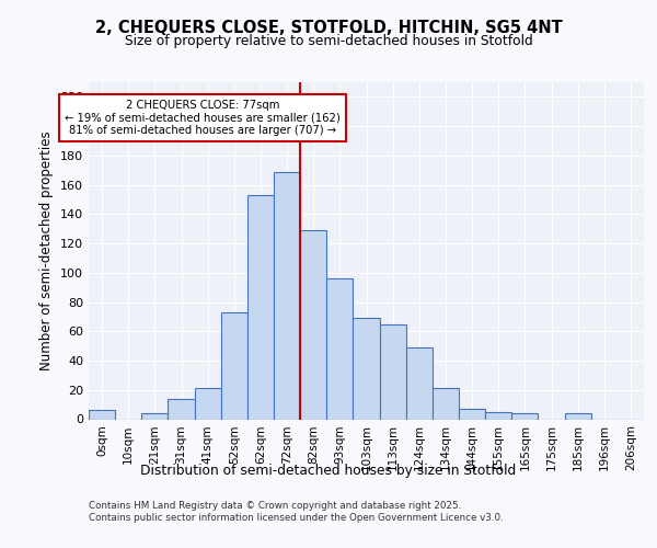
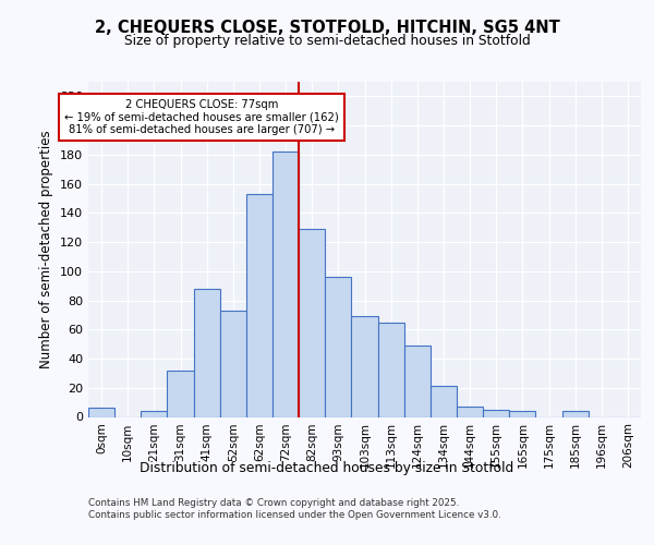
31sqm: 14 -> 32
41sqm: 21 -> 88
72sqm: 169 -> 182
